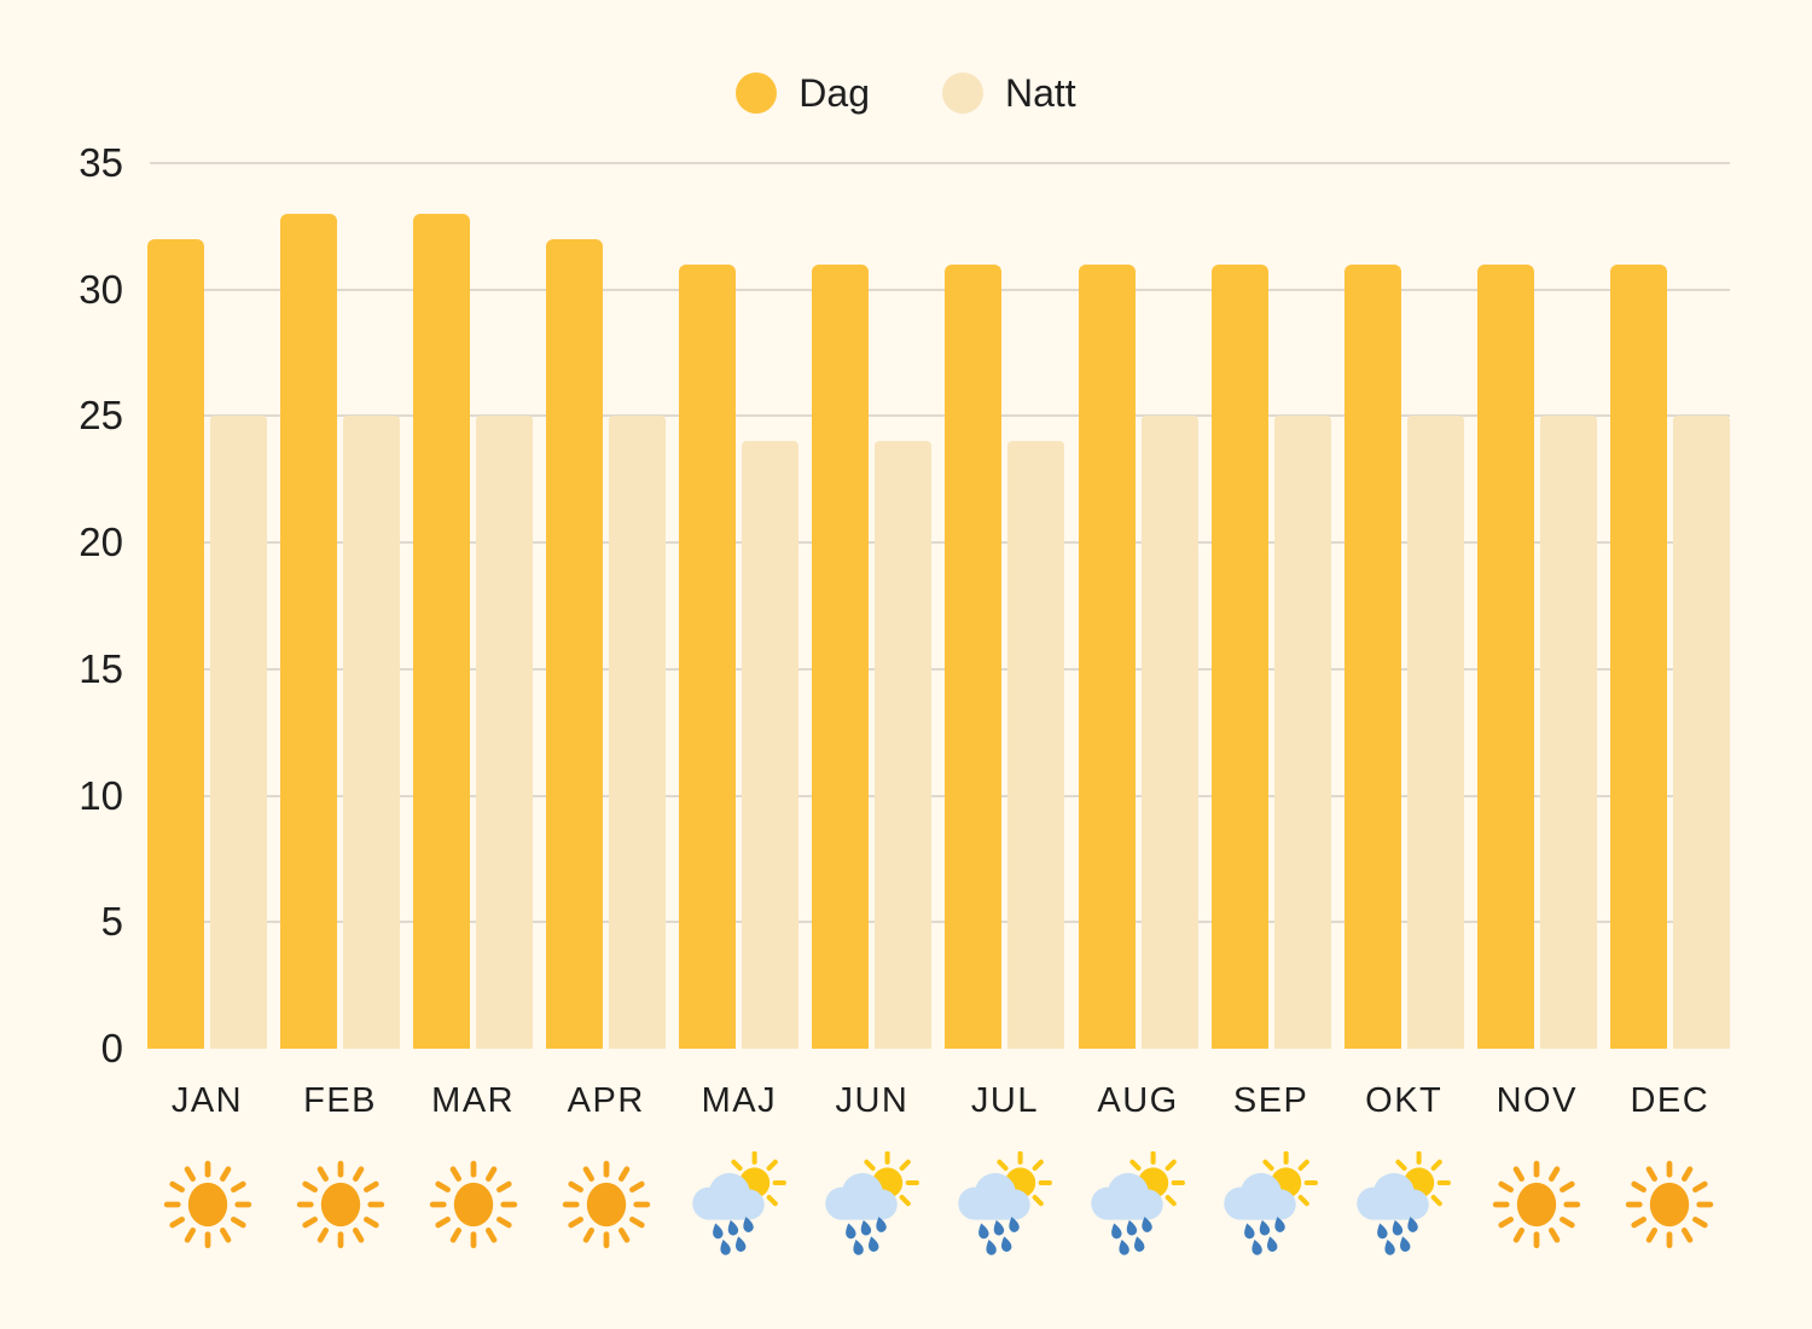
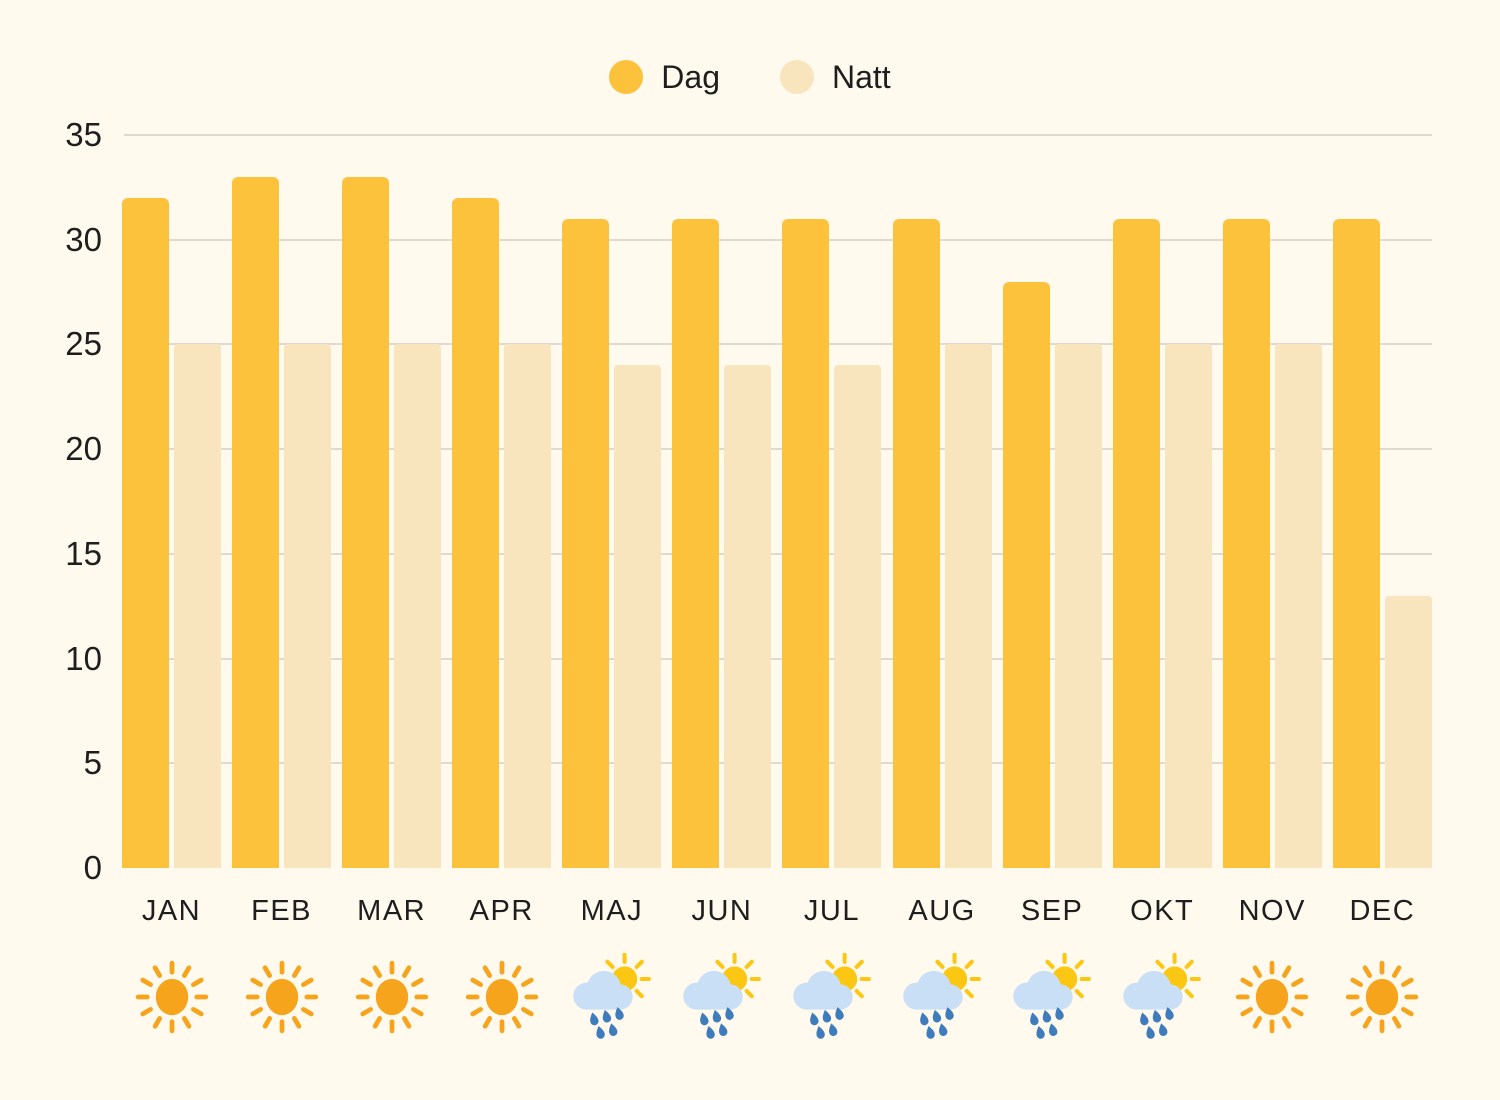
Dag/SEP: 31 -> 28
Natt/DEC: 25 -> 13
